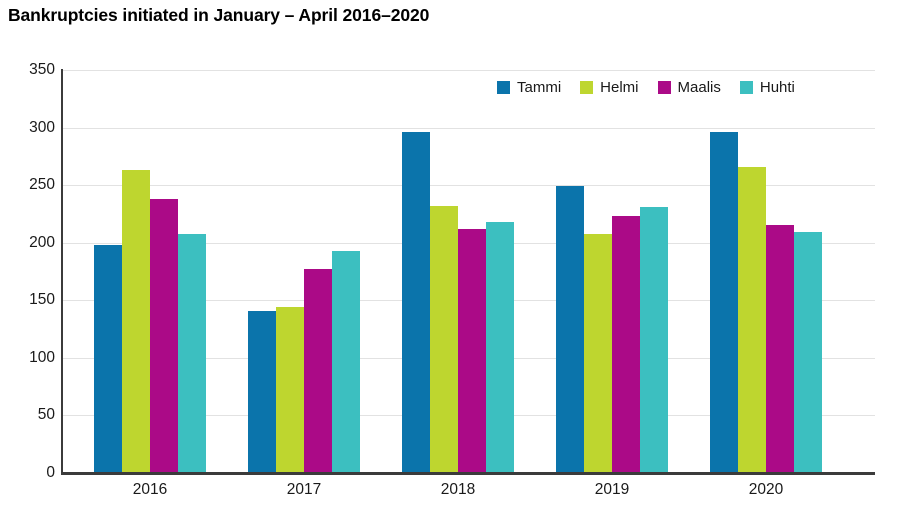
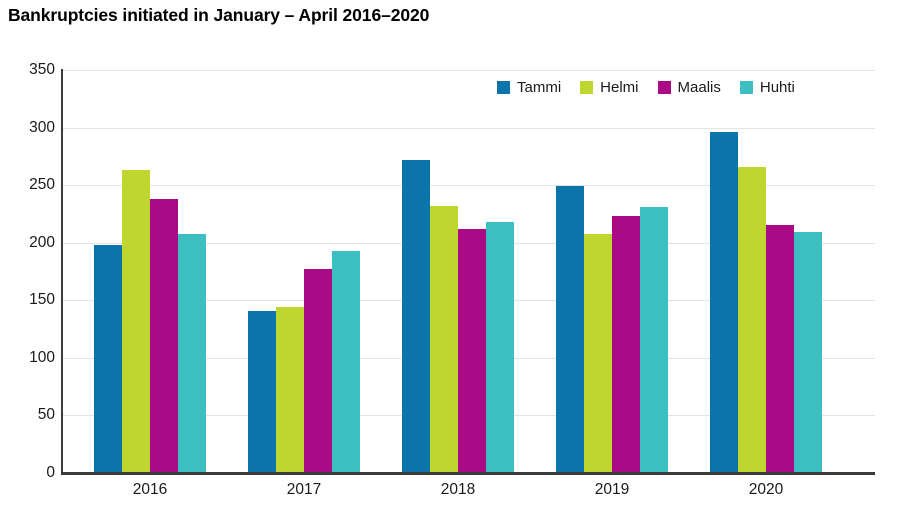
Tammi/2018: 296 -> 272
